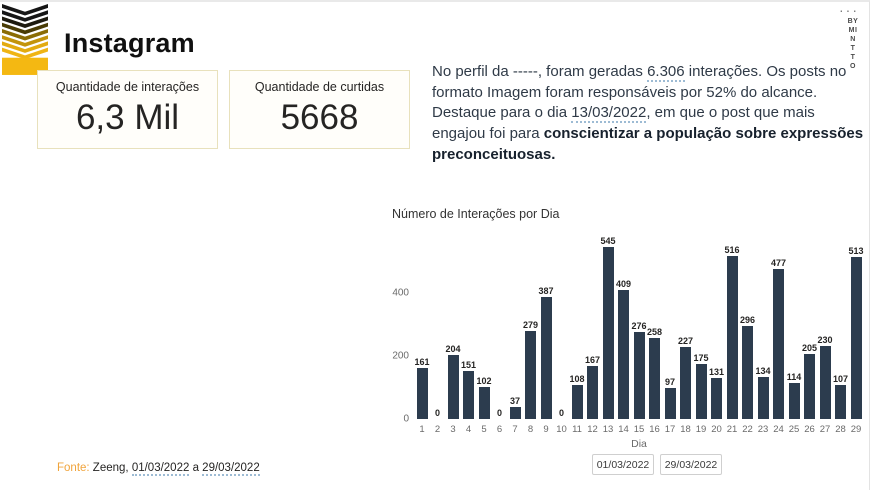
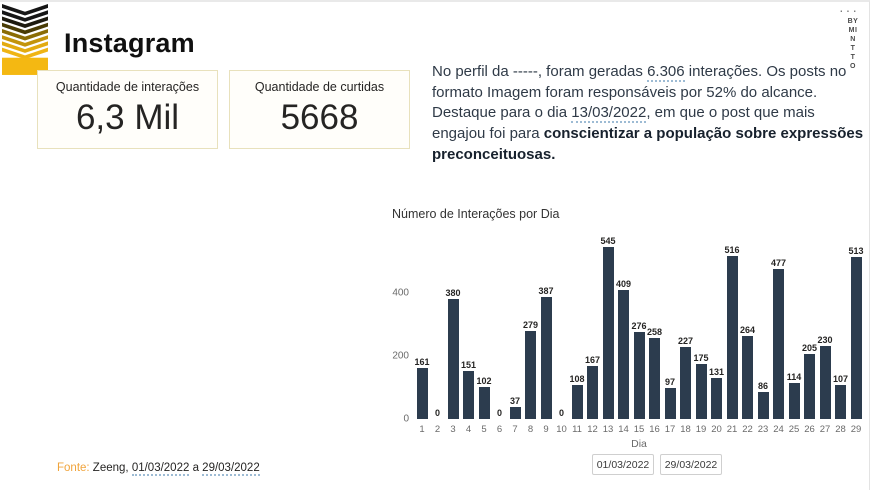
3: 204 -> 380
22: 296 -> 264
23: 134 -> 86
